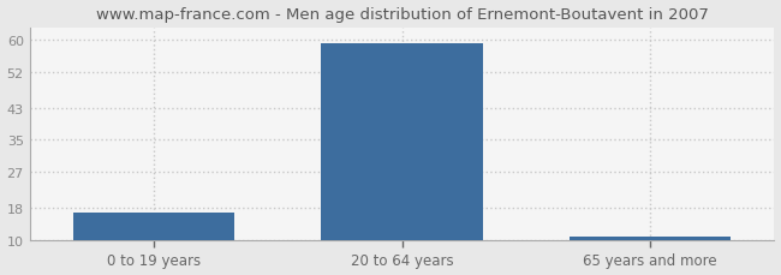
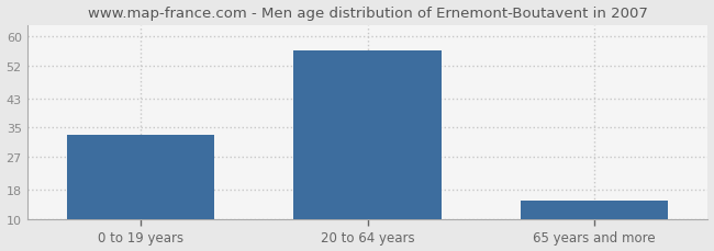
0 to 19 years: 17 -> 33
20 to 64 years: 59 -> 56
65 years and more: 11 -> 15
